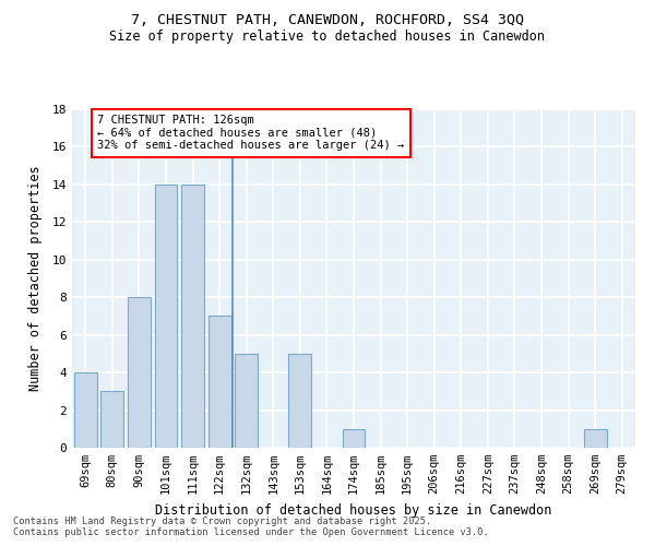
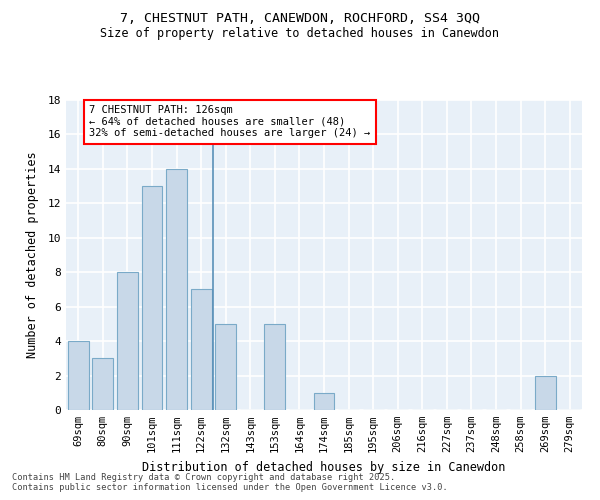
101sqm: 14 -> 13
269sqm: 1 -> 2
